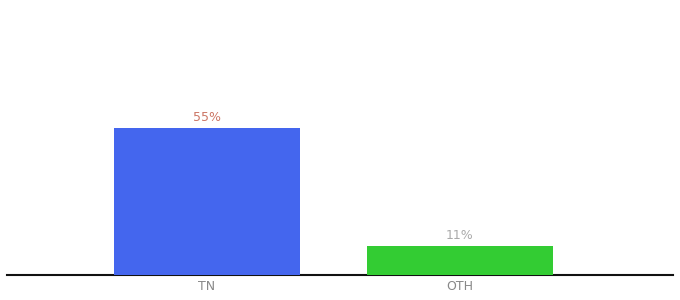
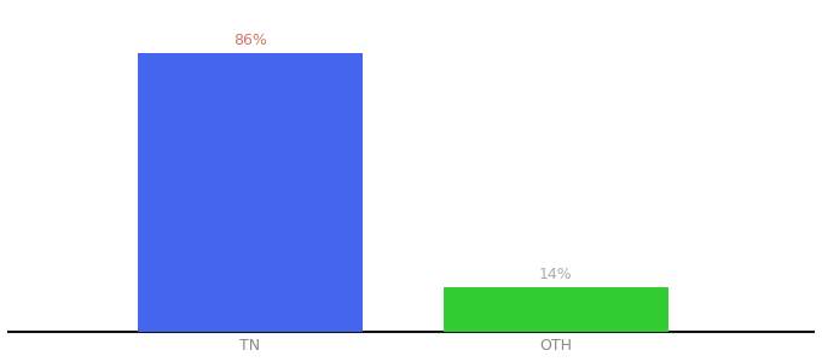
TN: 55% -> 86%
OTH: 11% -> 14%
